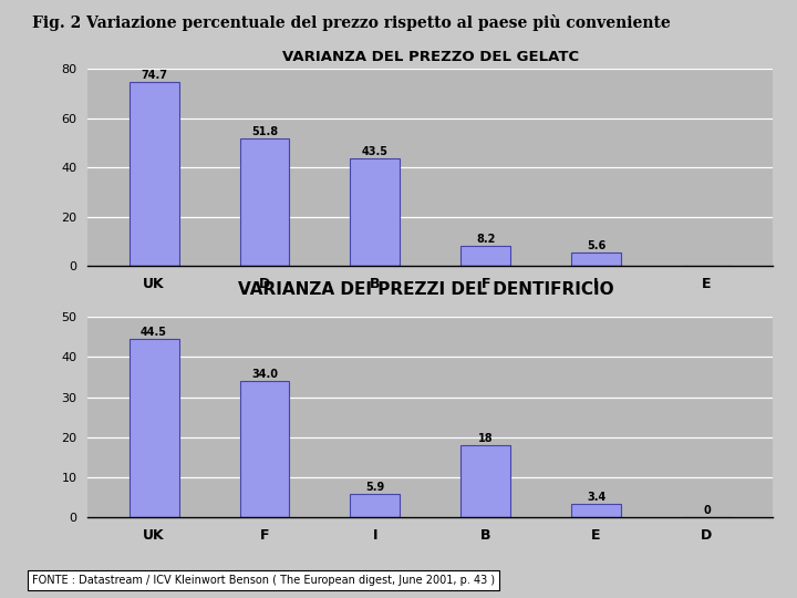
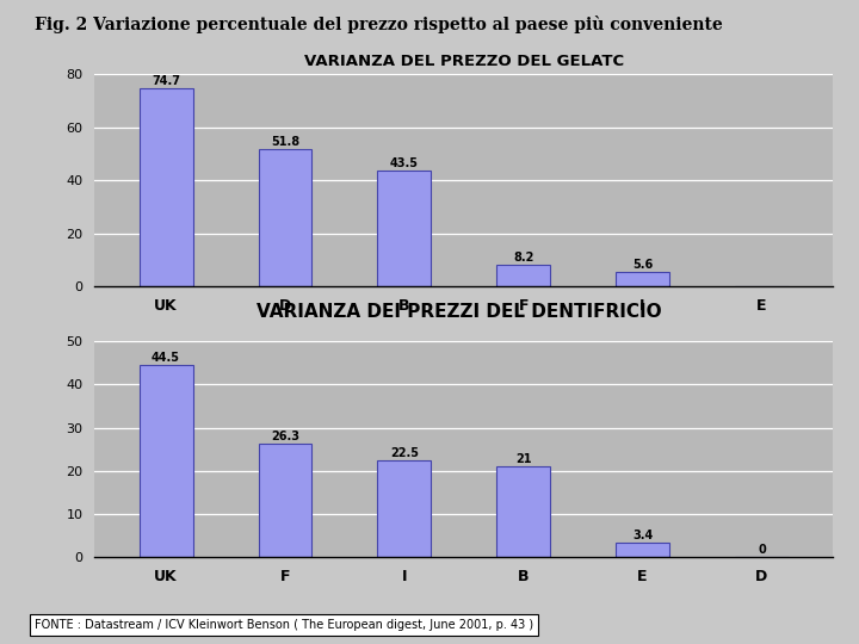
F: 34.0 -> 26.3
I: 5.9 -> 22.5
B: 18 -> 21
